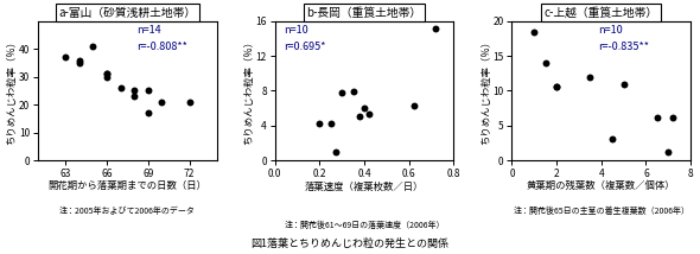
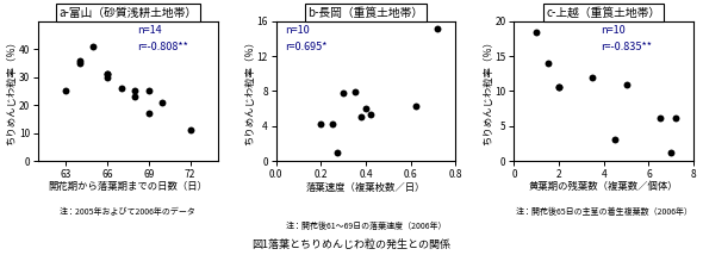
a-富山（砂質浅耕土地帯）/63: 37 -> 25
a-富山（砂質浅耕土地帯）/72: 21 -> 11
